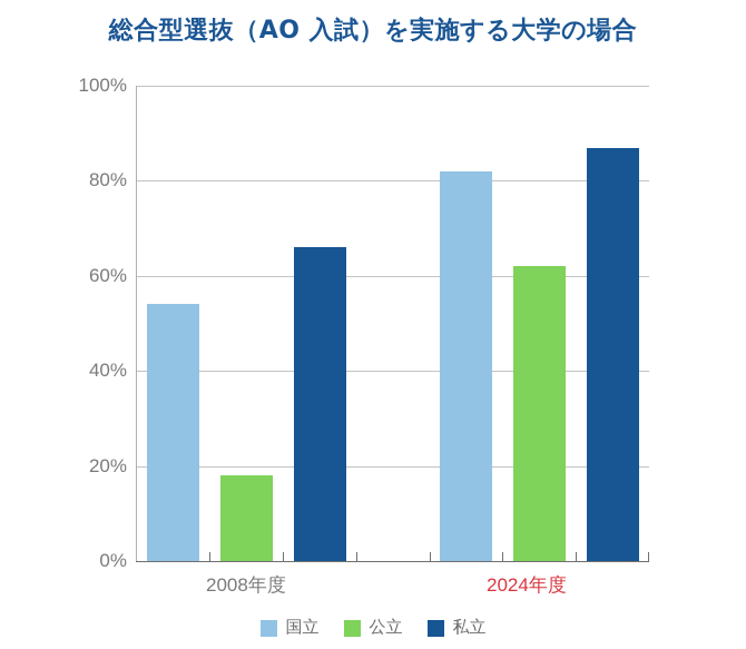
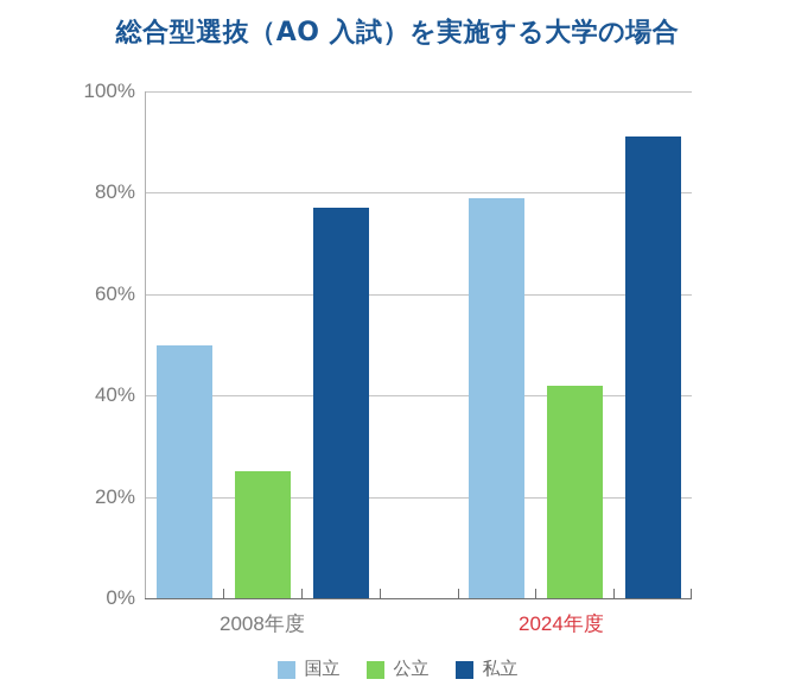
国立/2008年度: 54% -> 50%
公立/2008年度: 18% -> 25%
私立/2008年度: 66% -> 77%
国立/2024年度: 82% -> 79%
公立/2024年度: 62% -> 42%
私立/2024年度: 87% -> 91%
